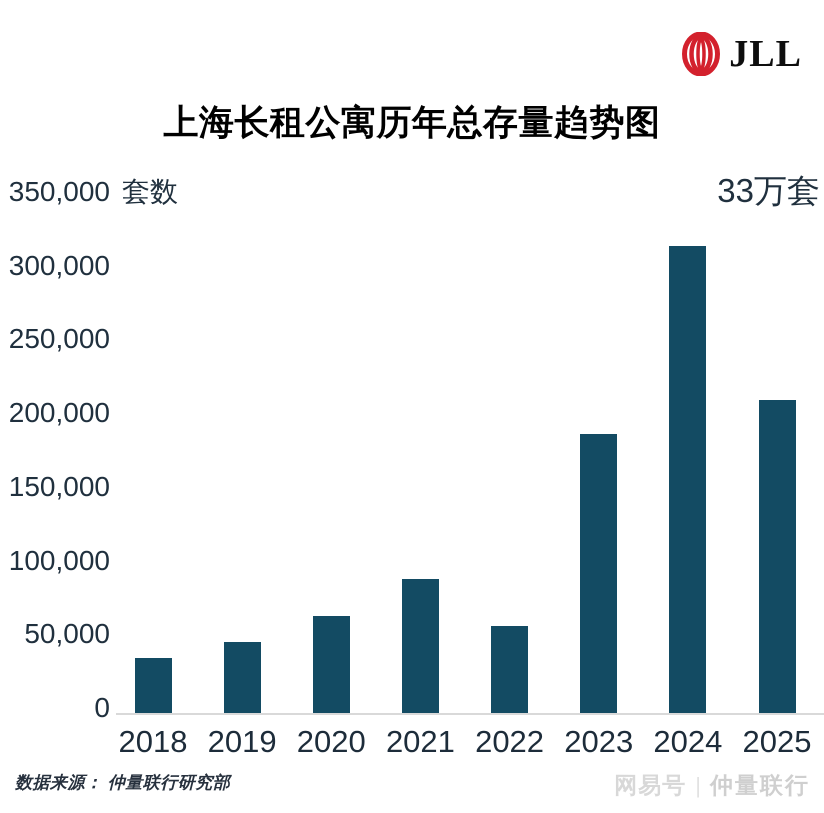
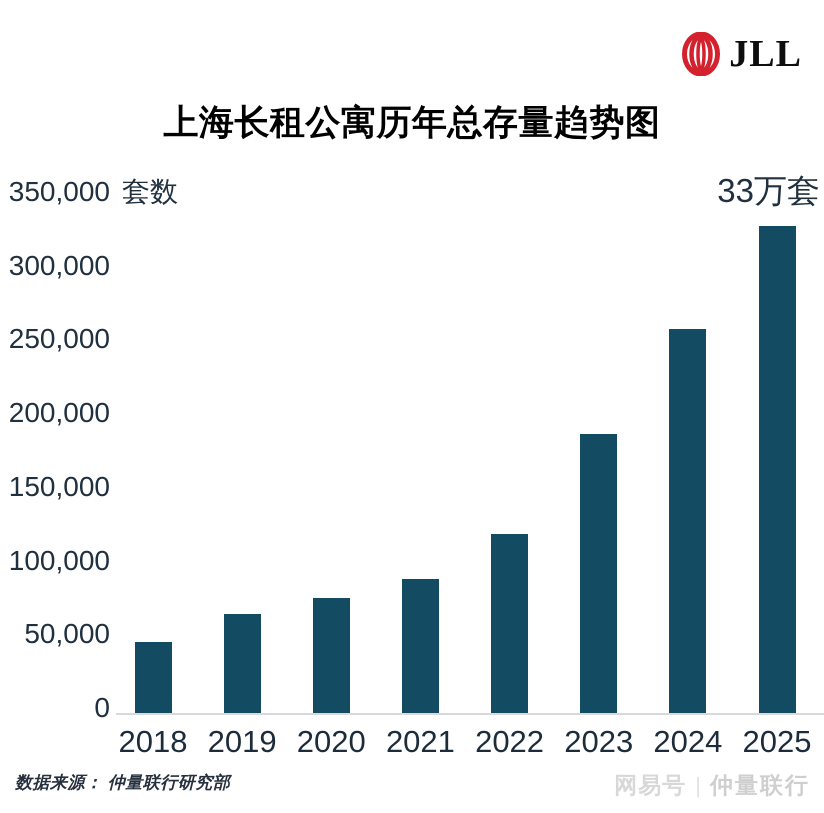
2018: 37000 -> 48000
2019: 48000 -> 67000
2020: 66000 -> 78000
2022: 59000 -> 121000
2024: 316000 -> 260000
2025: 212000 -> 330000
